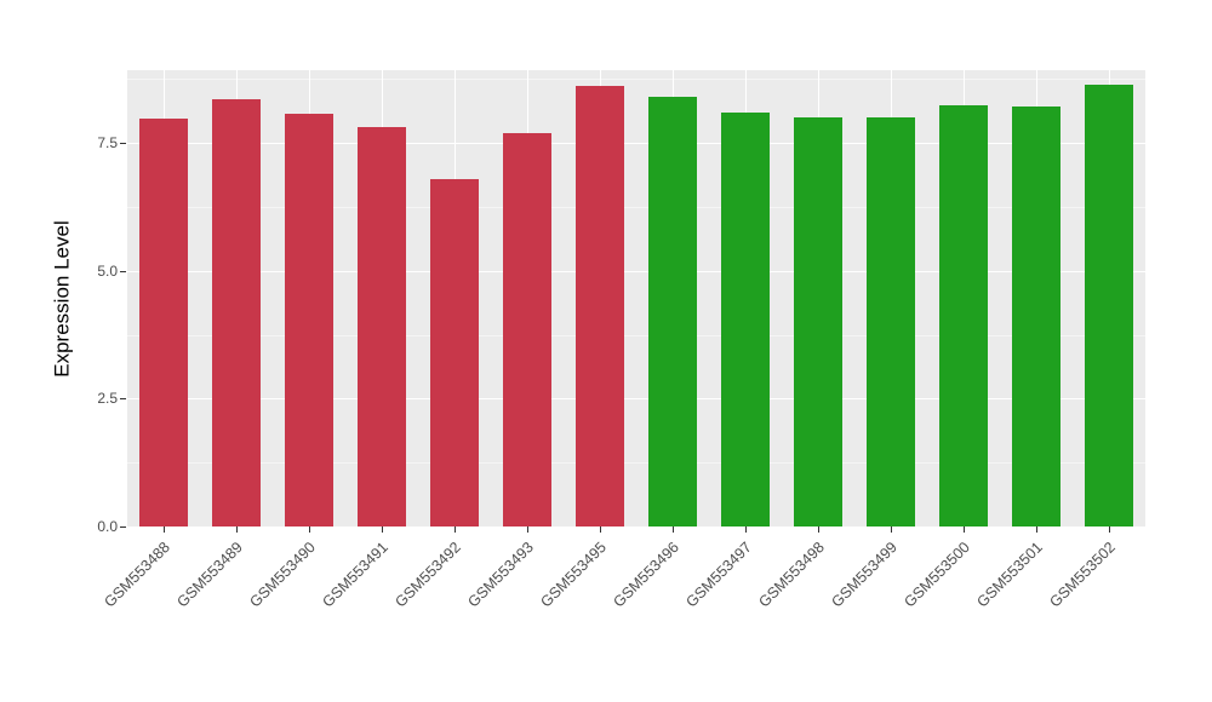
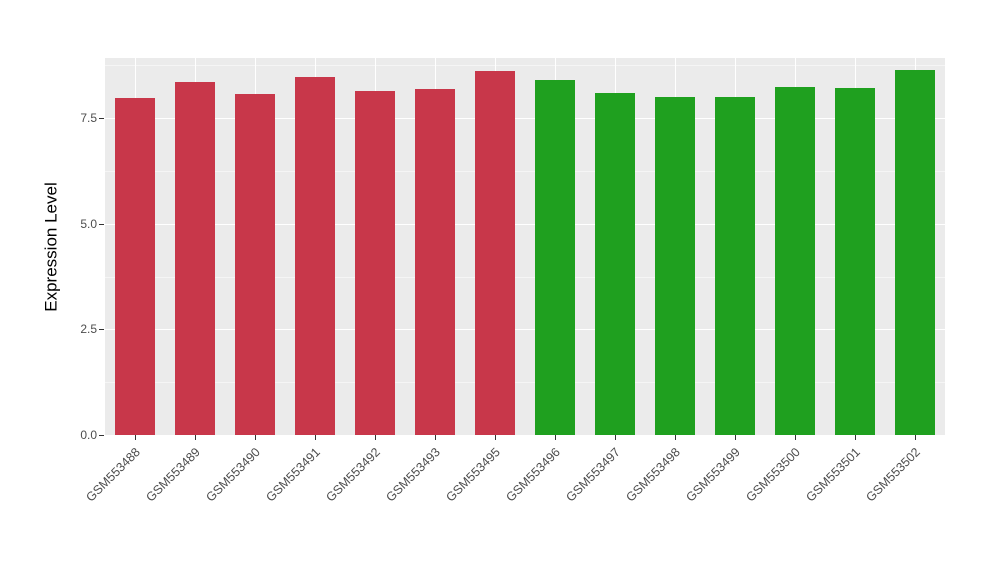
GSM553491: 7.8 -> 8.5
GSM553492: 6.8 -> 8.1
GSM553493: 7.7 -> 8.2
